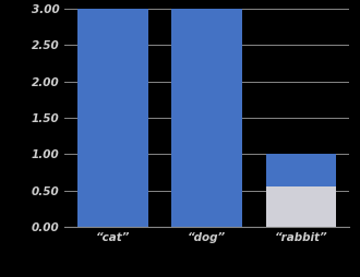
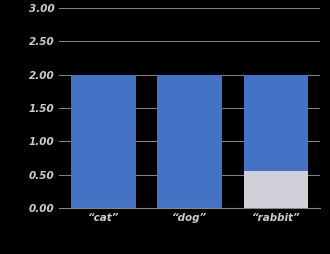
“cat”: 3 -> 2
“dog”: 3 -> 2
“rabbit”: 1 -> 2
